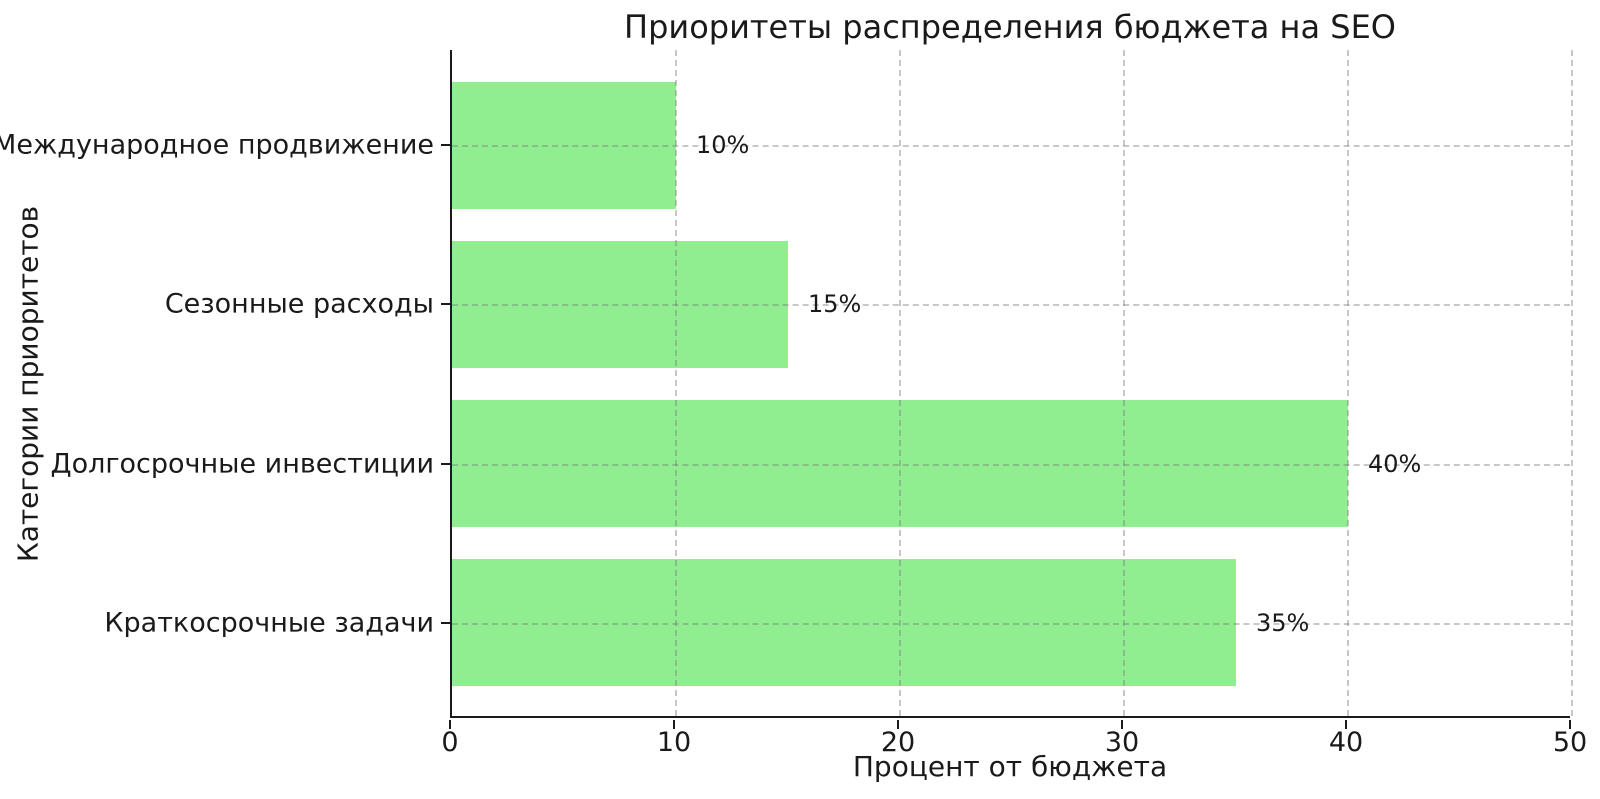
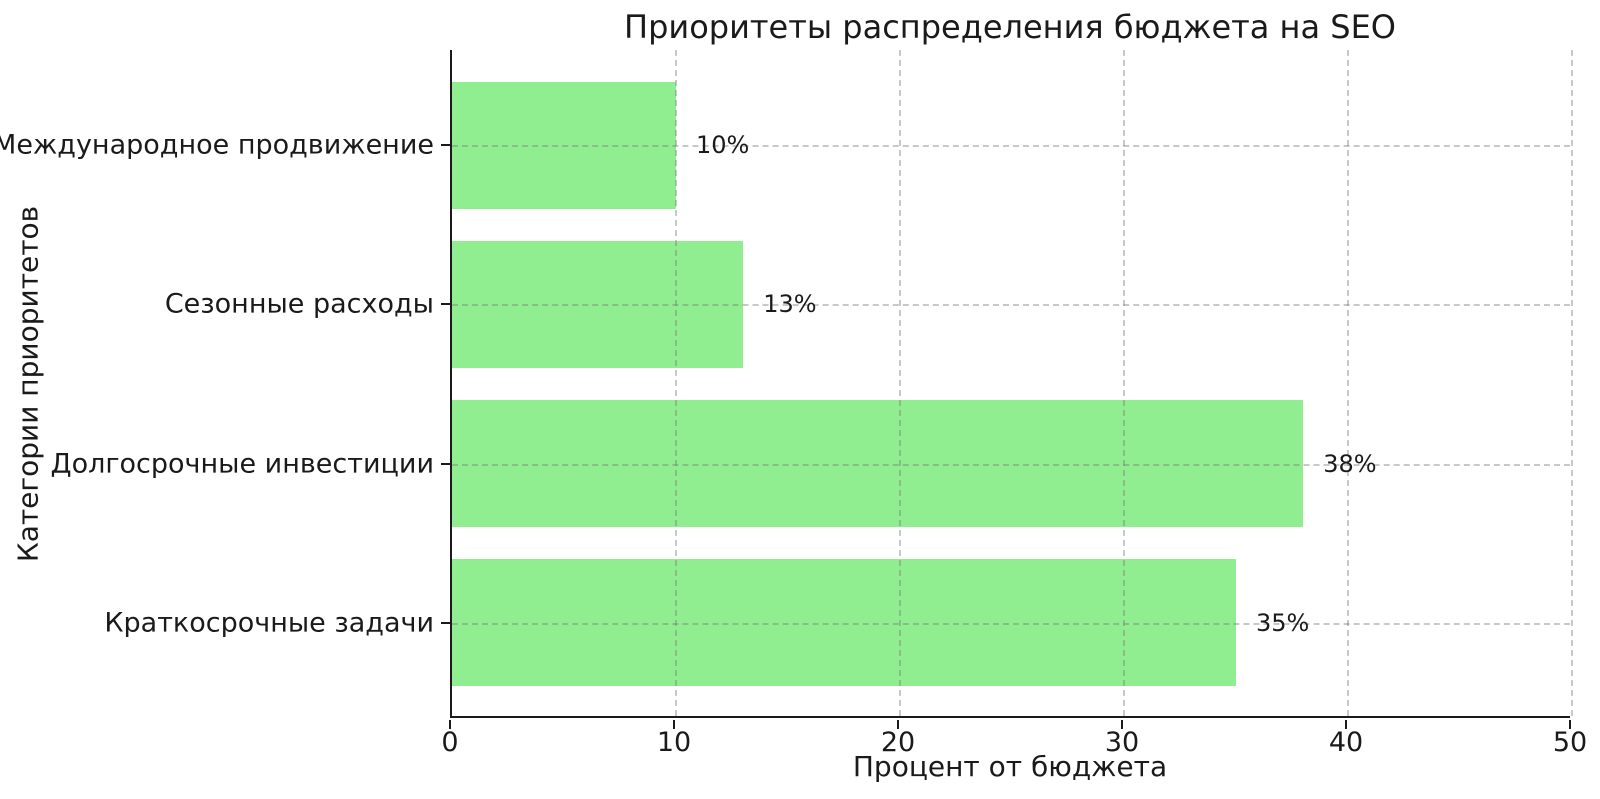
Сезонные расходы: 15% -> 13%
Долгосрочные инвестиции: 40% -> 38%
